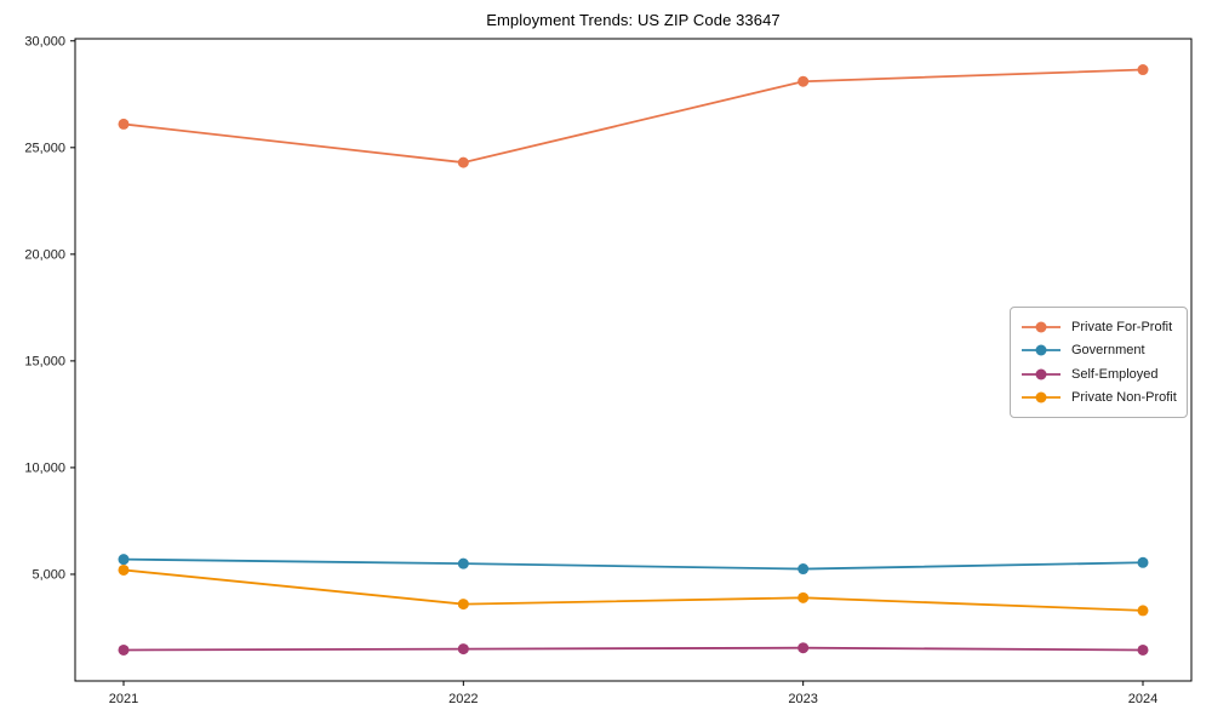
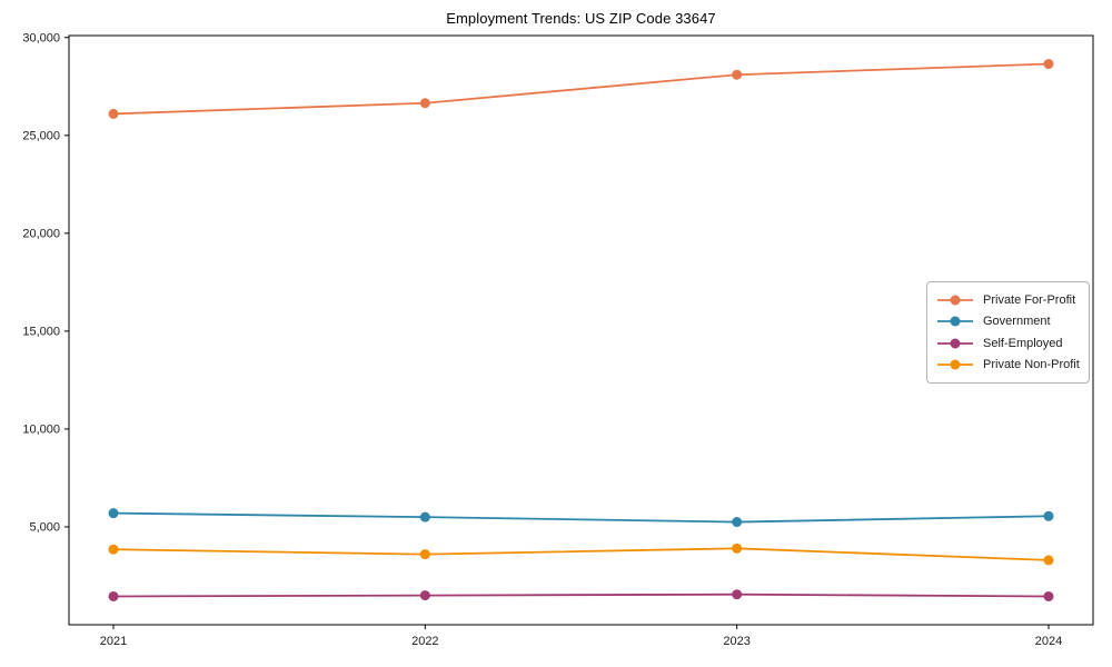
Private Non-Profit/2021: 5200 -> 3800
Private For-Profit/2022: 24300 -> 26600
